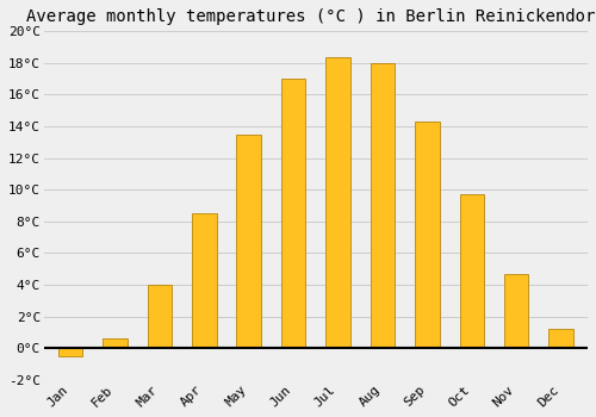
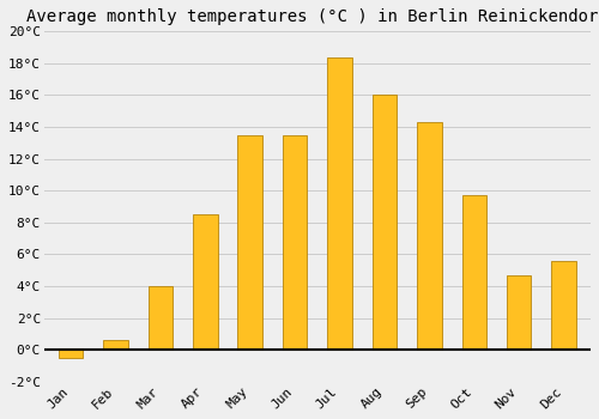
Jun: 17.0°C -> 13.5°C
Aug: 18.0°C -> 16.0°C
Dec: 1.2°C -> 5.6°C
